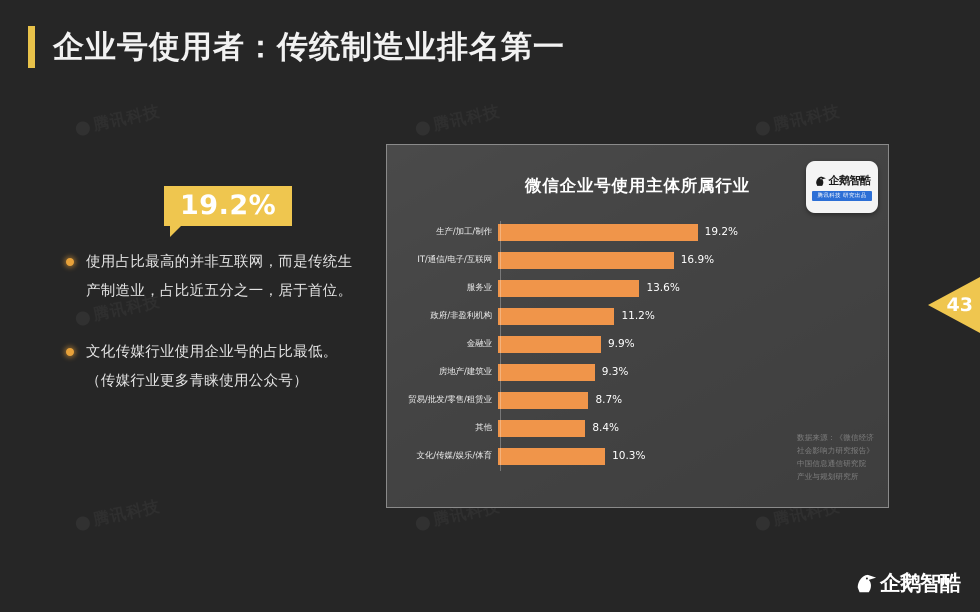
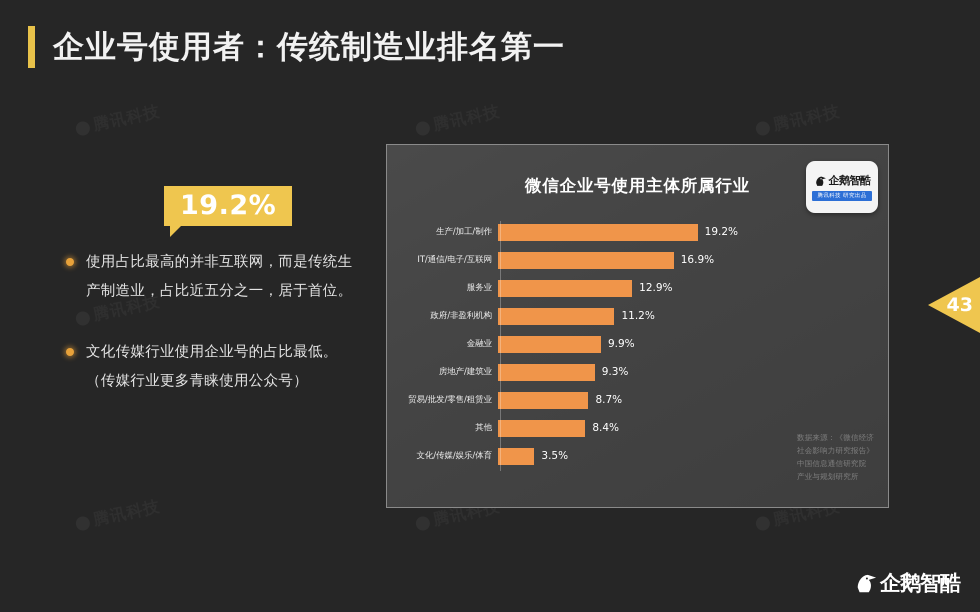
服务业: 13.6% -> 12.9%
文化/传媒/娱乐/体育: 10.3% -> 3.5%
